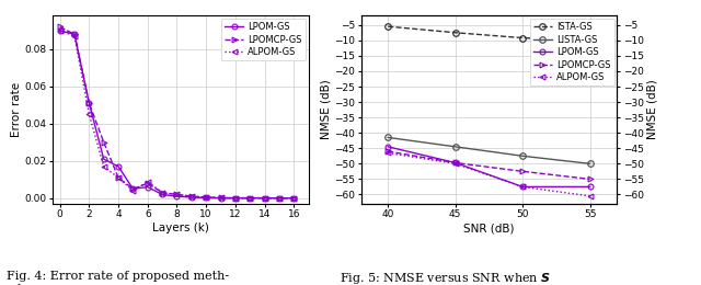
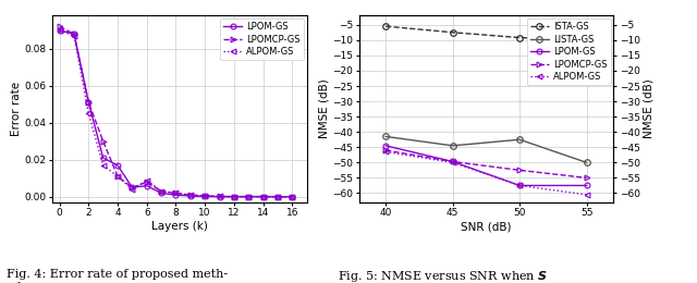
LISTA-GS/50: -47.5 -> -42.5
